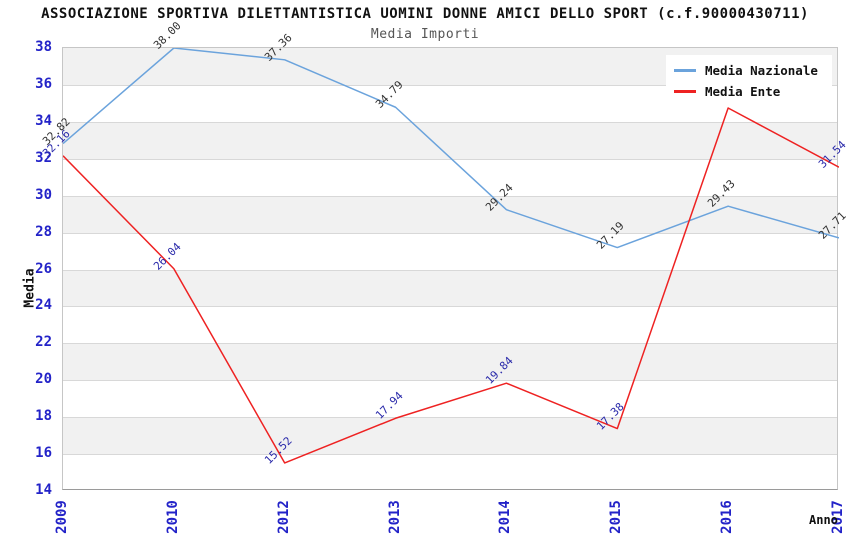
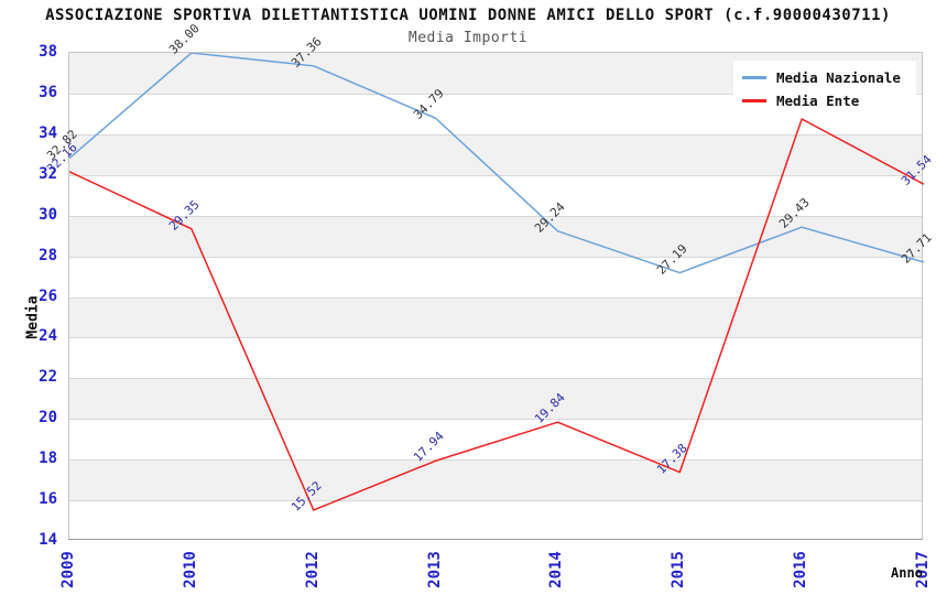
Media Ente/2010: 26.04 -> 29.35
